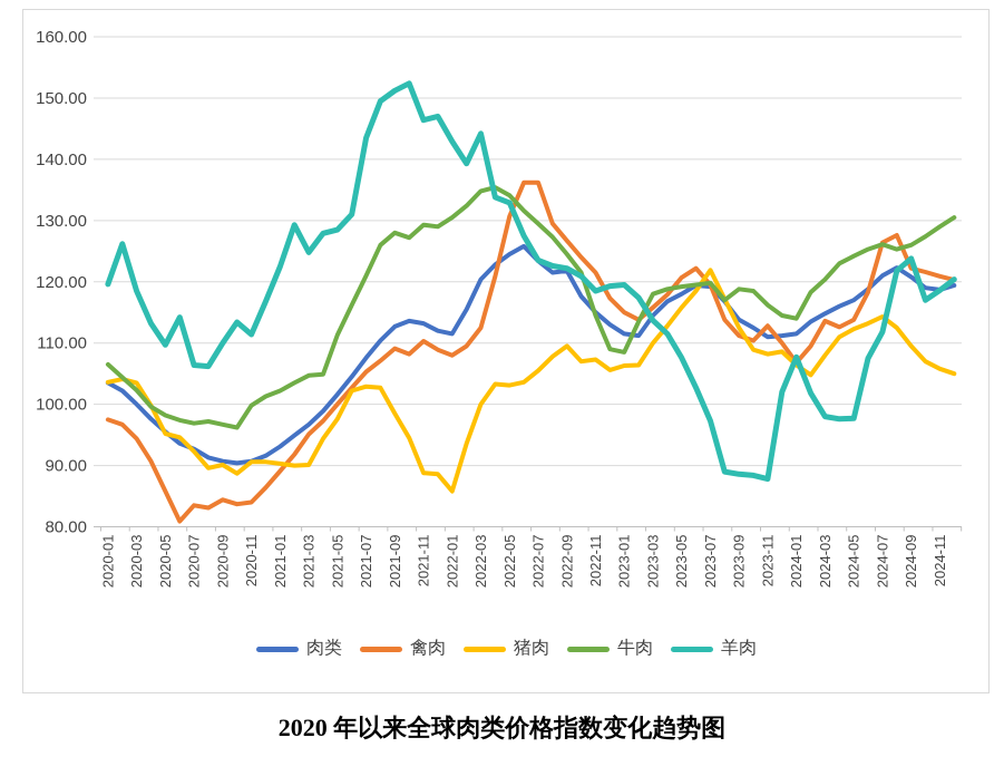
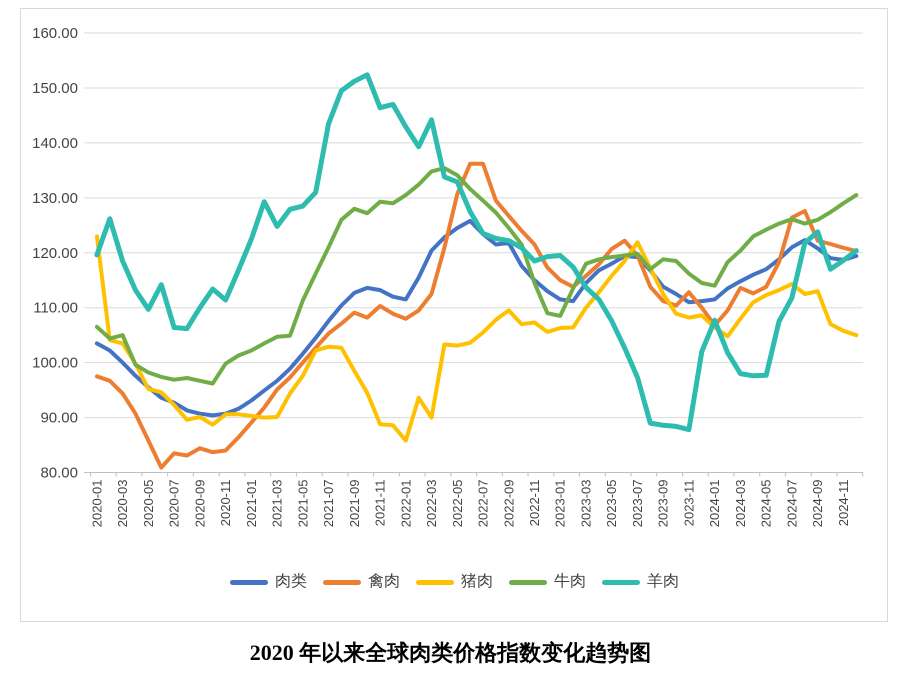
猪肉/2020-01: 104 -> 123
牛肉/2020-03: 102 -> 105
猪肉/2022-03: 100 -> 90
猪肉/2024-09: 110 -> 113
